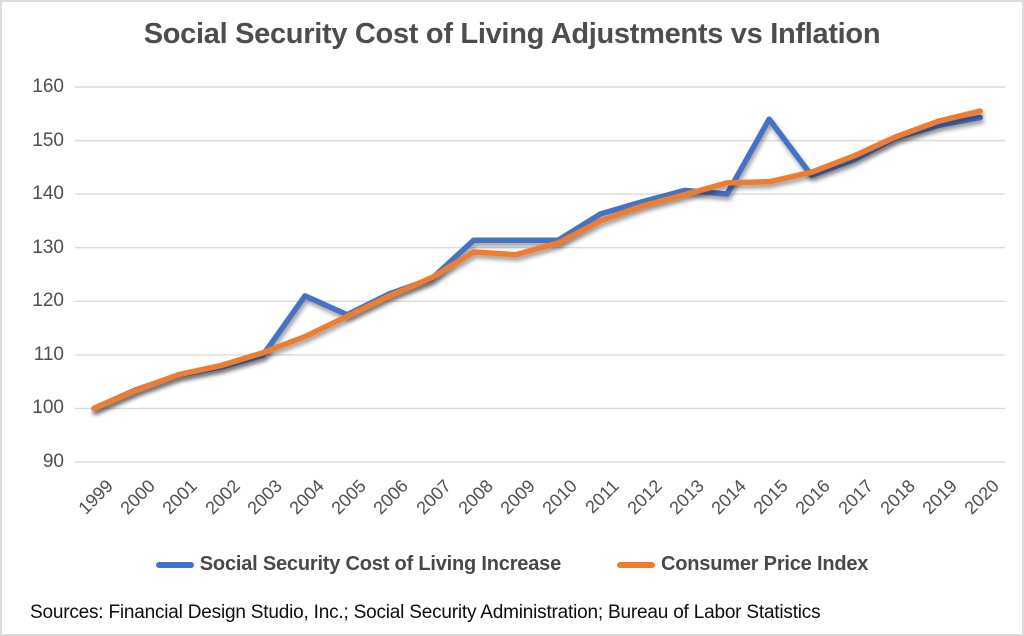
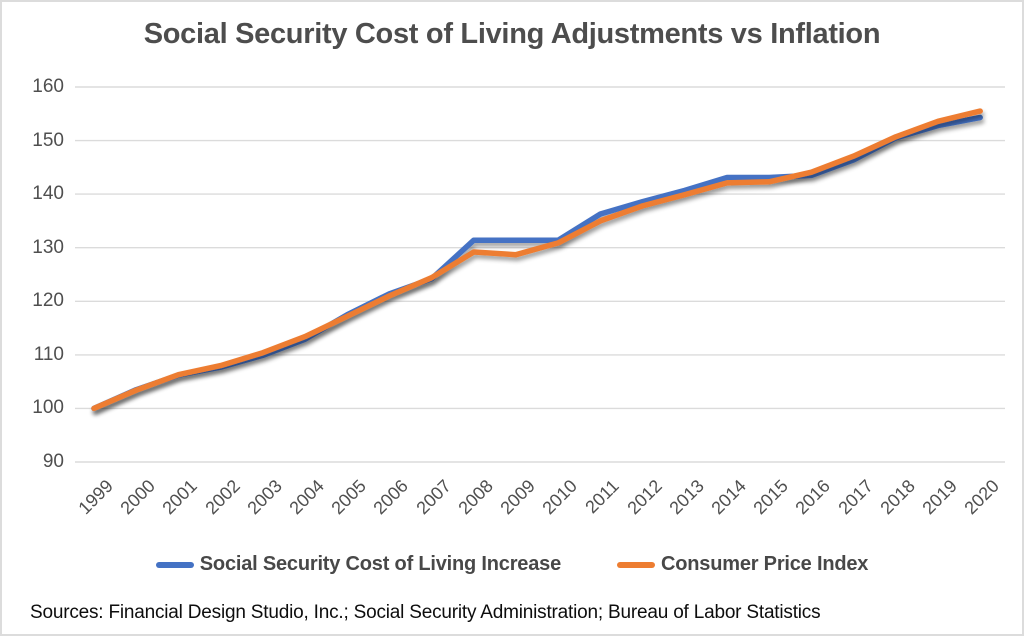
Social Security Cost of Living Increase/2004: 121 -> 113
Social Security Cost of Living Increase/2014: 140 -> 143
Social Security Cost of Living Increase/2015: 154 -> 143
